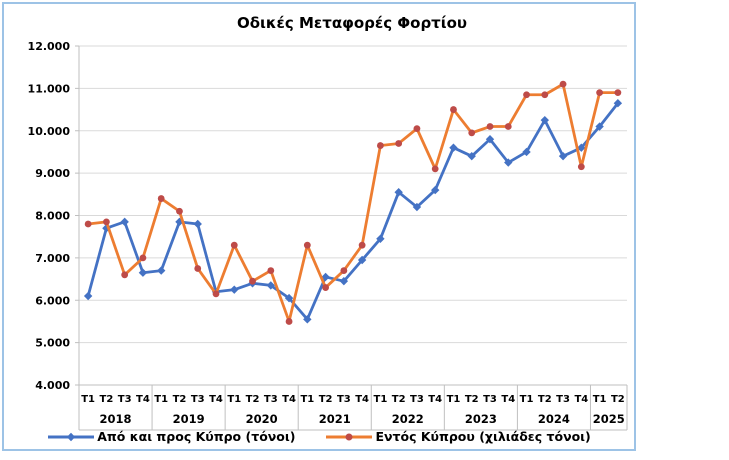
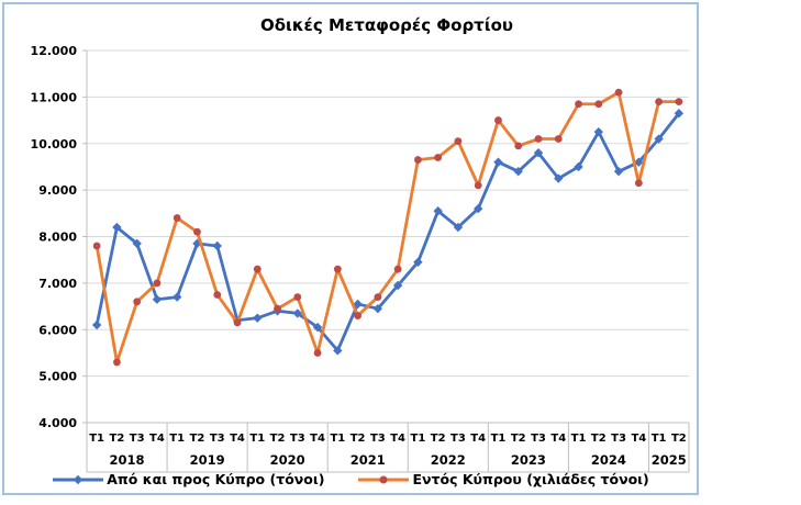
Από και προς Κύπρο (τόνοι)/Τ2 2018: 7700 -> 8200
Εντός Κύπρου (χιλιάδες τόνοι)/Τ2 2018: 7800 -> 5300
